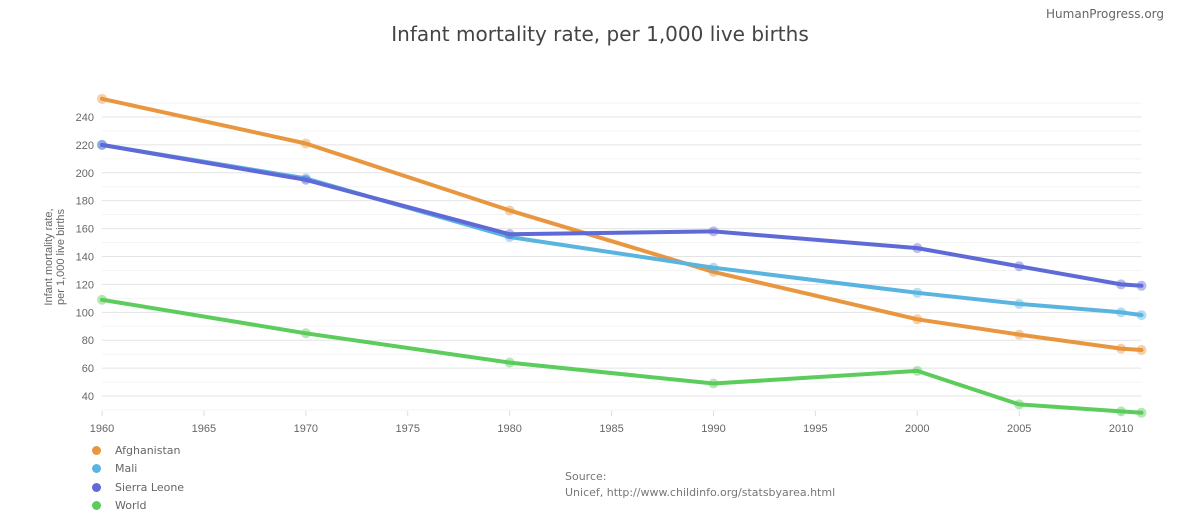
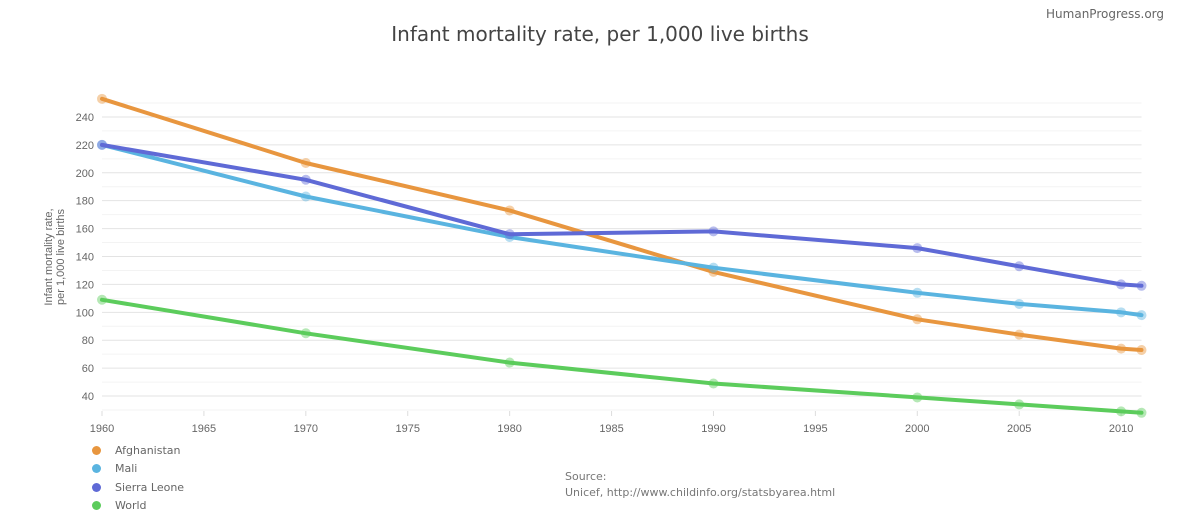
Afghanistan/1970: 221 -> 207
Mali/1970: 196 -> 183
World/2000: 58 -> 39
